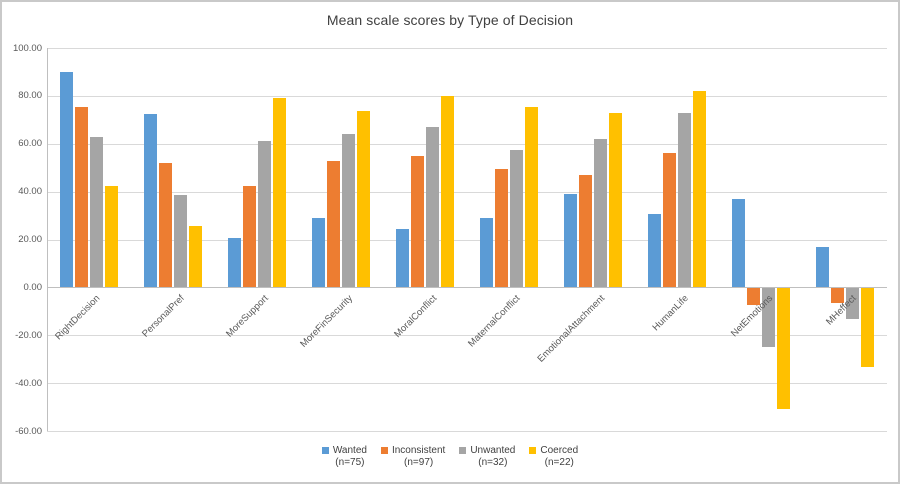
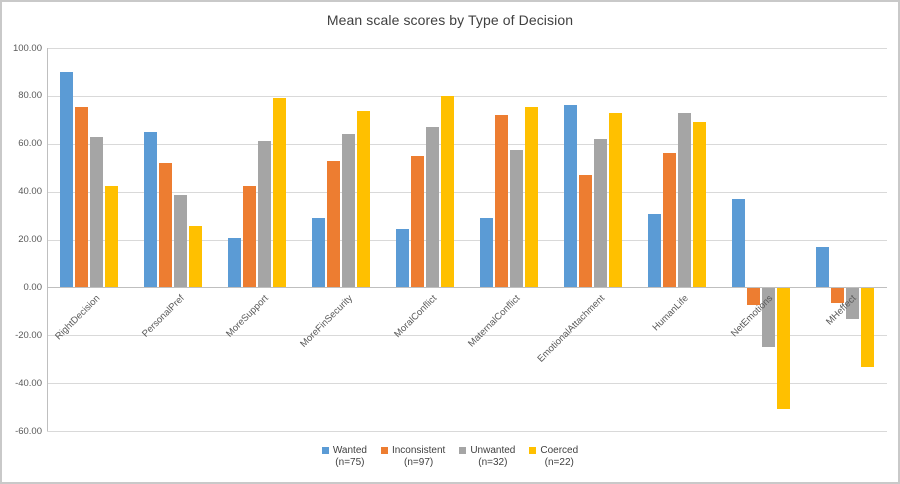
Wanted/PersonalPref: 72 -> 65
Inconsistent/MaternalConflict: 50 -> 72
Wanted/EmotionalAttachment: 39 -> 76
Coerced/HumanLife: 82 -> 69
